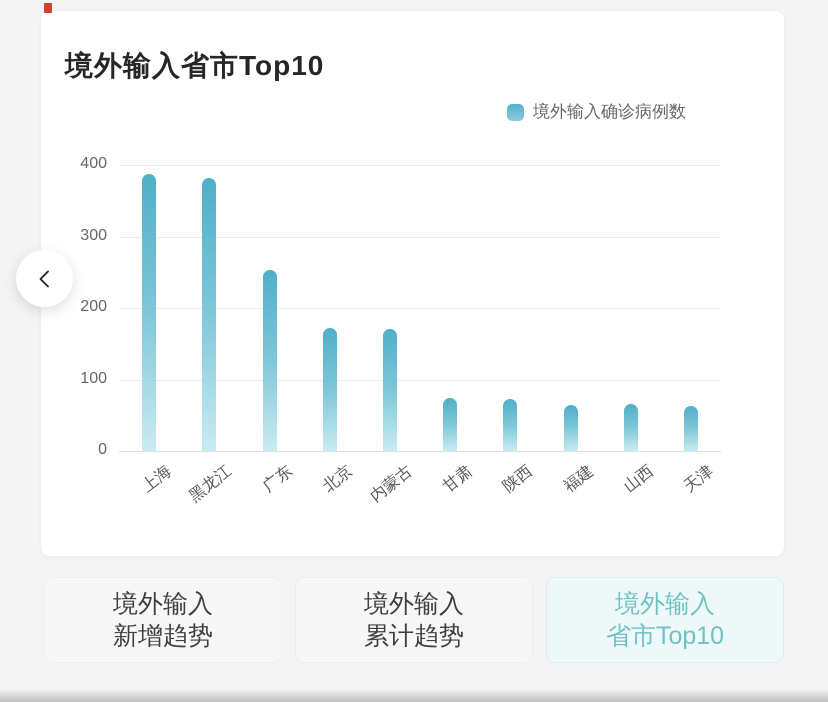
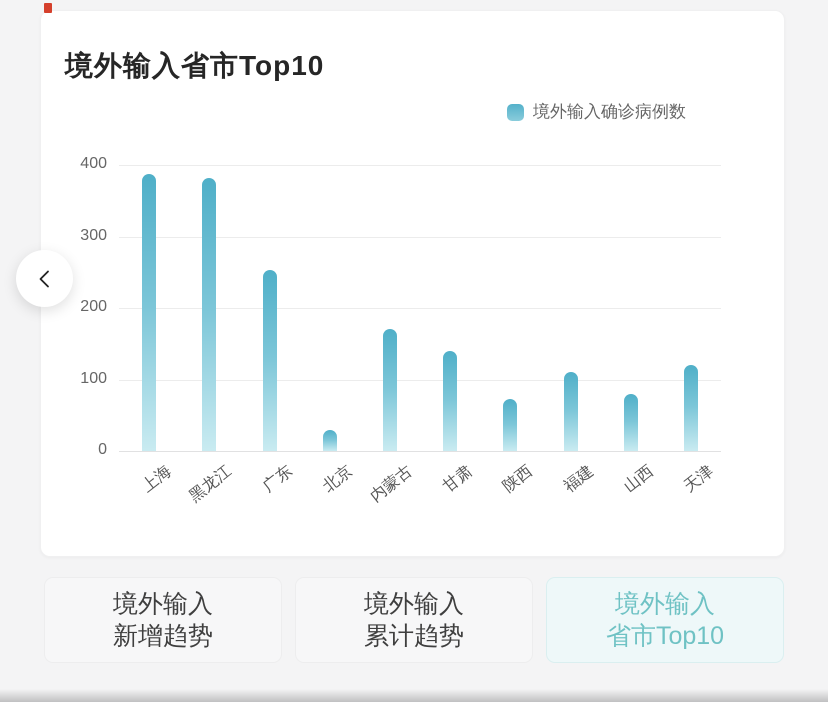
北京: 170 -> 30
甘肃: 70 -> 140
福建: 60 -> 110
山西: 70 -> 80
天津: 60 -> 120
